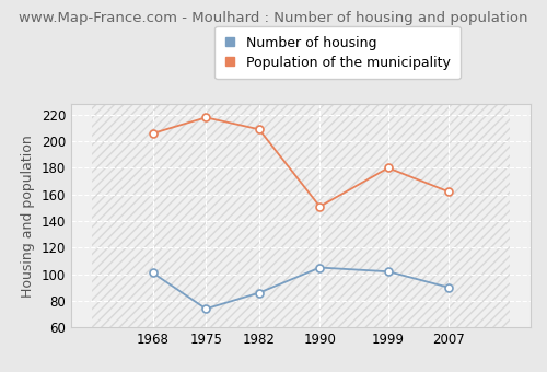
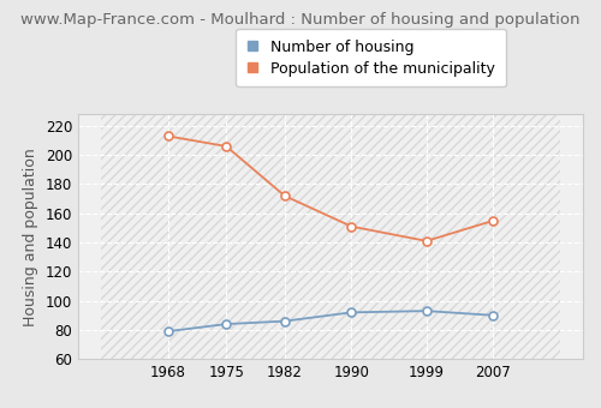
Number of housing/1968: 101 -> 79
Population of the municipality/1968: 206 -> 213
Number of housing/1975: 74 -> 84
Population of the municipality/1975: 218 -> 206
Population of the municipality/1982: 209 -> 172
Number of housing/1990: 105 -> 92
Number of housing/1999: 102 -> 93
Population of the municipality/1999: 180 -> 141
Population of the municipality/2007: 162 -> 155
